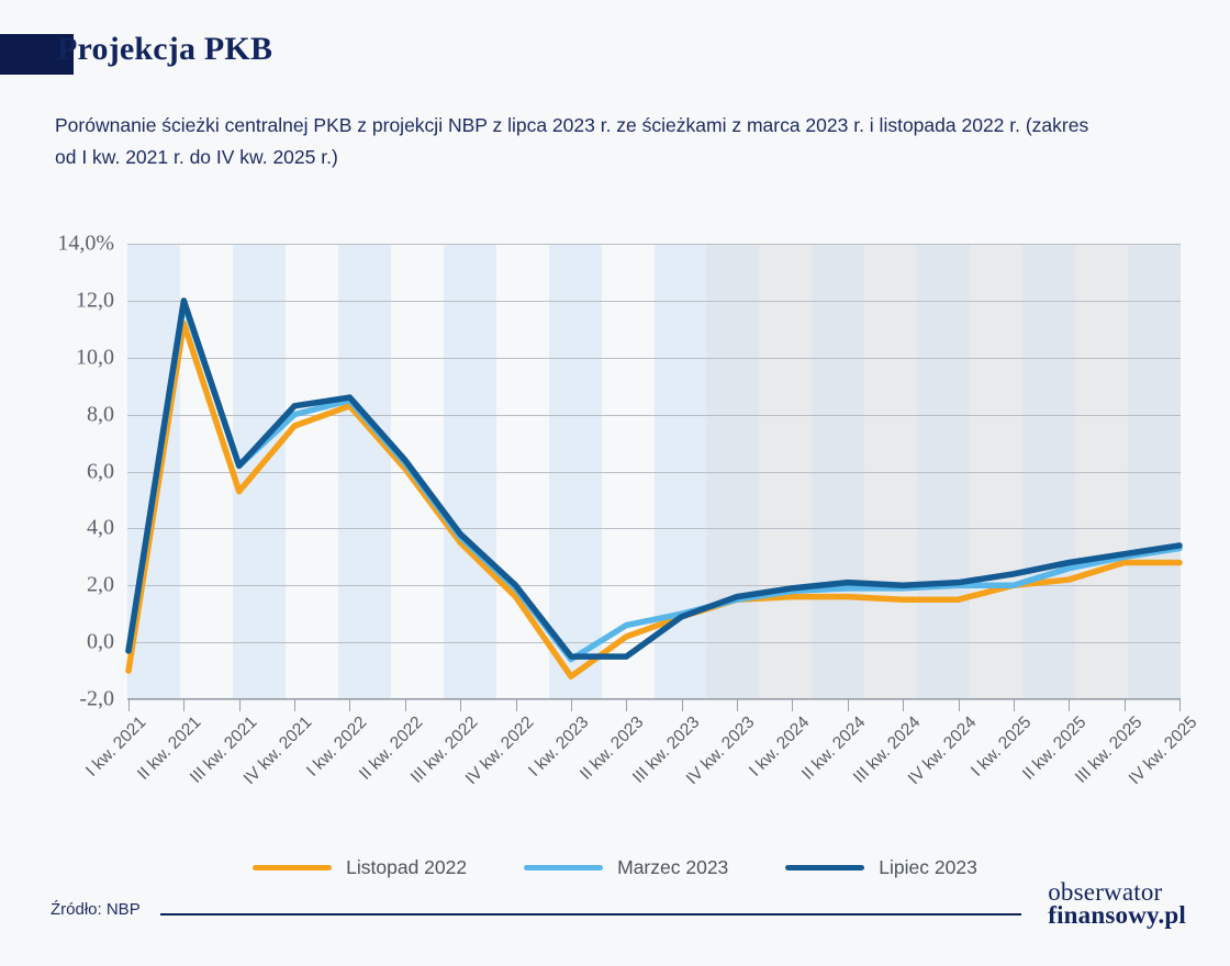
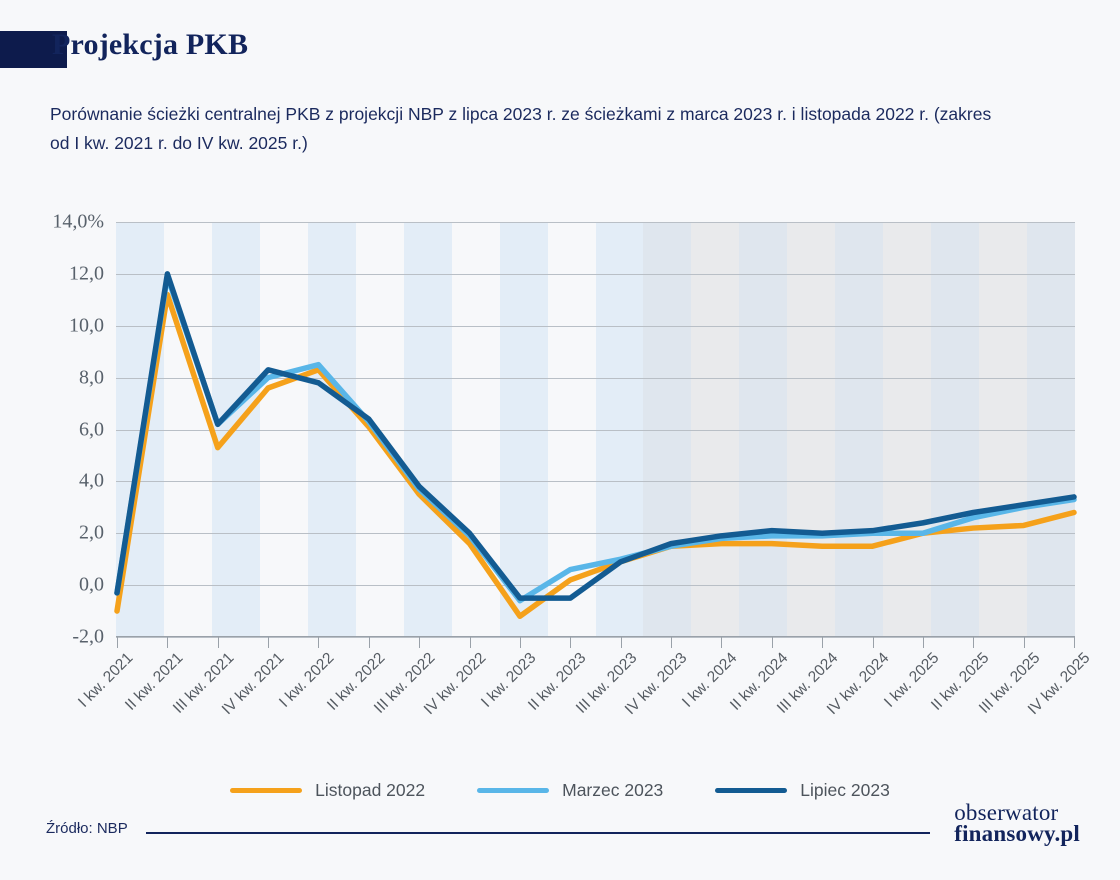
Lipiec 2023/I kw. 2022: 8,6% -> 7,8%
Listopad 2022/III kw. 2025: 2,8% -> 2,3%
